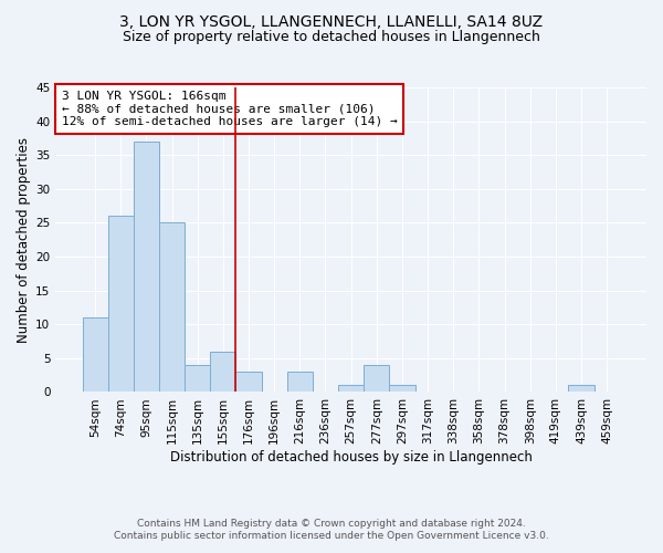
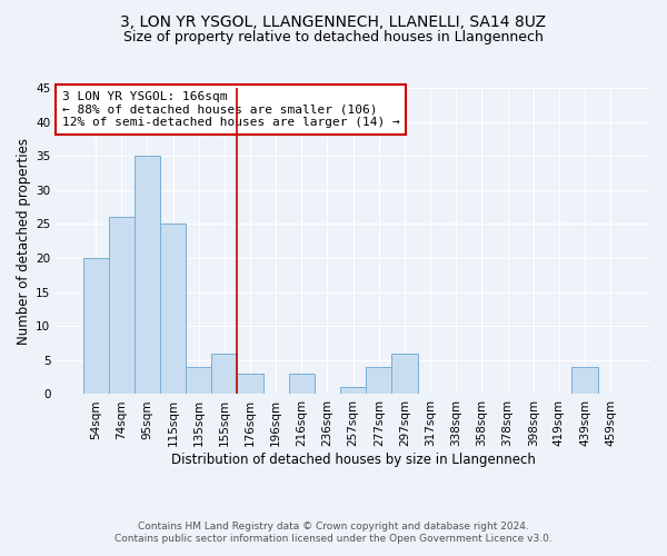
54sqm: 11 -> 20
95sqm: 37 -> 35
297sqm: 1 -> 6
439sqm: 1 -> 4
